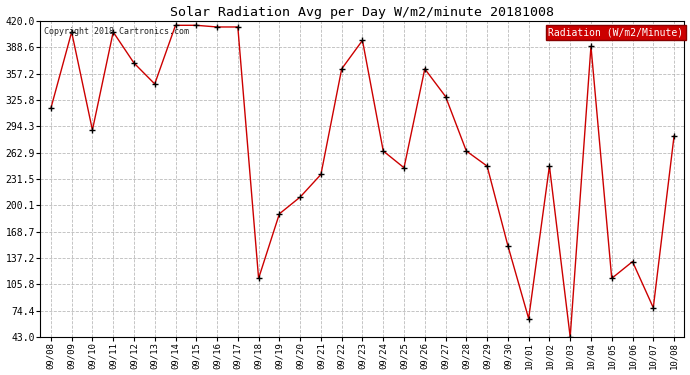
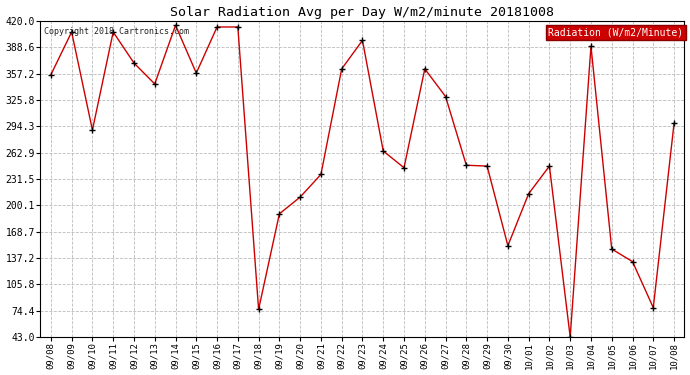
09/08: 316 -> 356
09/15: 415 -> 358
09/18: 113 -> 76
09/28: 265 -> 248
10/01: 65 -> 214
10/05: 113 -> 148
10/08: 283 -> 298
